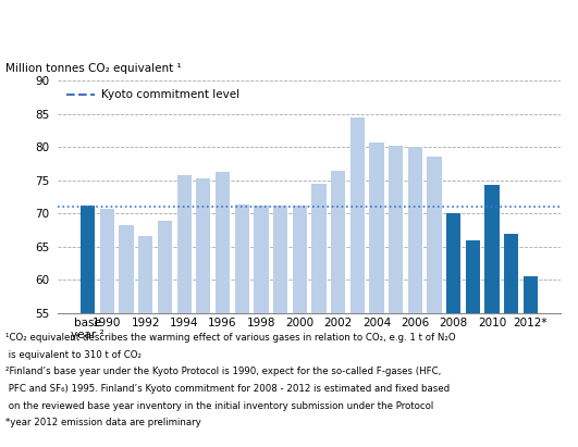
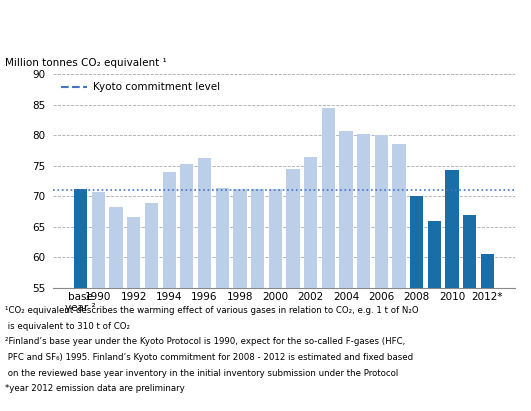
1994: 75.8 -> 73.9
